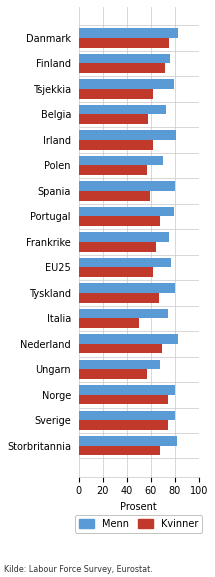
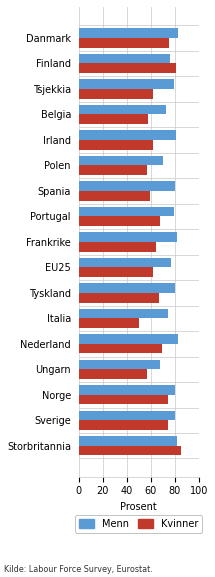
Kvinner/Finland: 72 -> 81
Menn/Frankrike: 75 -> 82
Kvinner/Storbritannia: 68 -> 85
